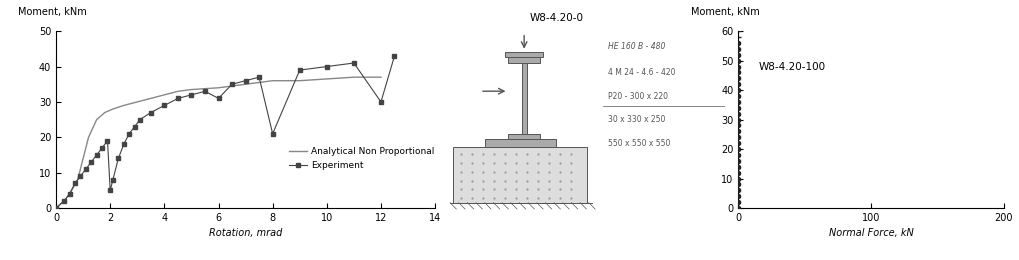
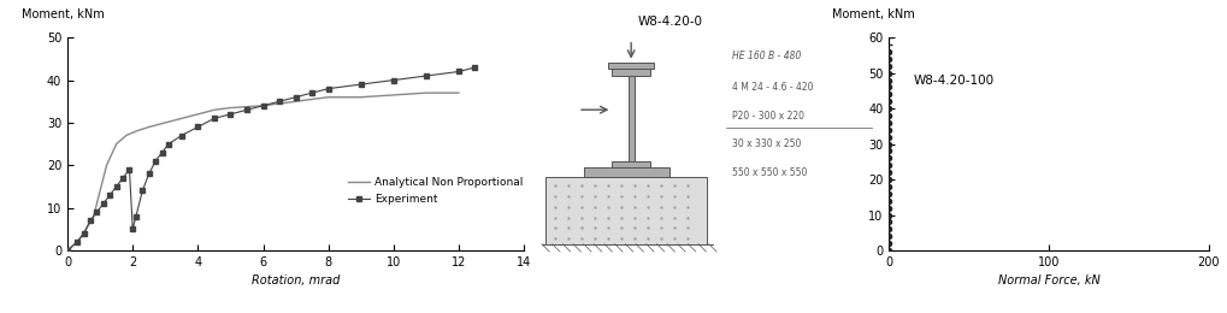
Experiment/6: 31 -> 34
Experiment/8: 21 -> 38
Experiment/12: 30 -> 42
